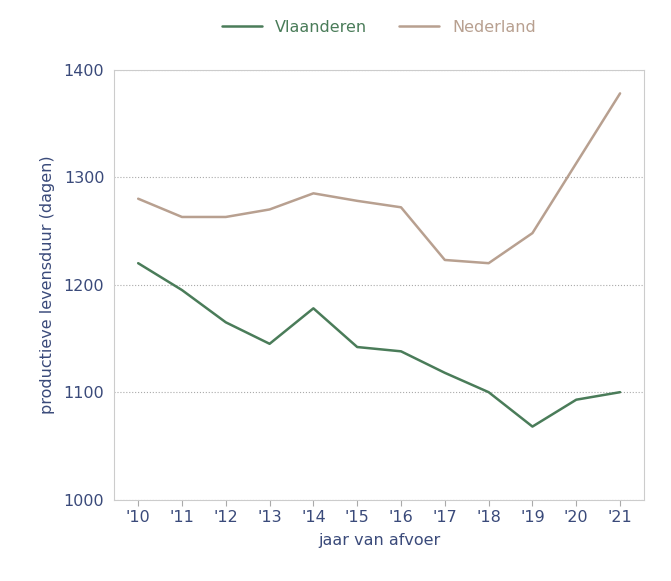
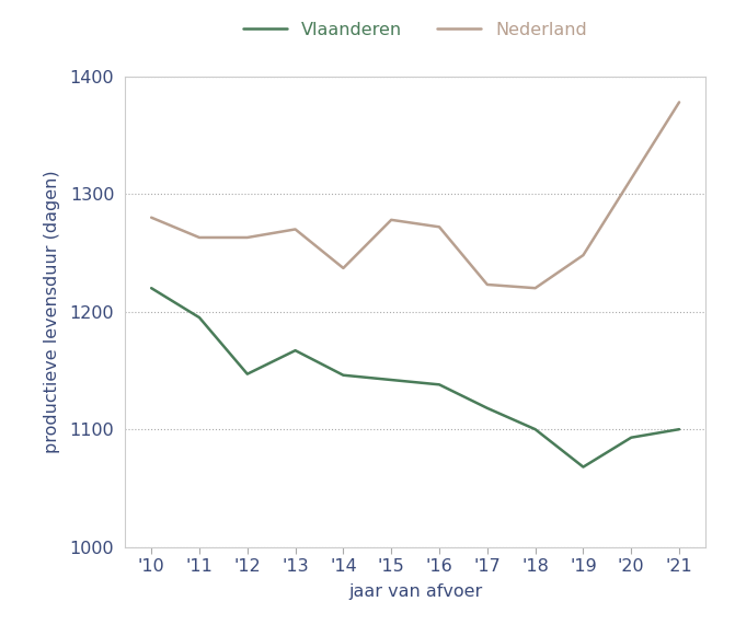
Vlaanderen/'12: 1165 -> 1147
Vlaanderen/'13: 1145 -> 1167
Vlaanderen/'14: 1178 -> 1146
Nederland/'14: 1285 -> 1237
